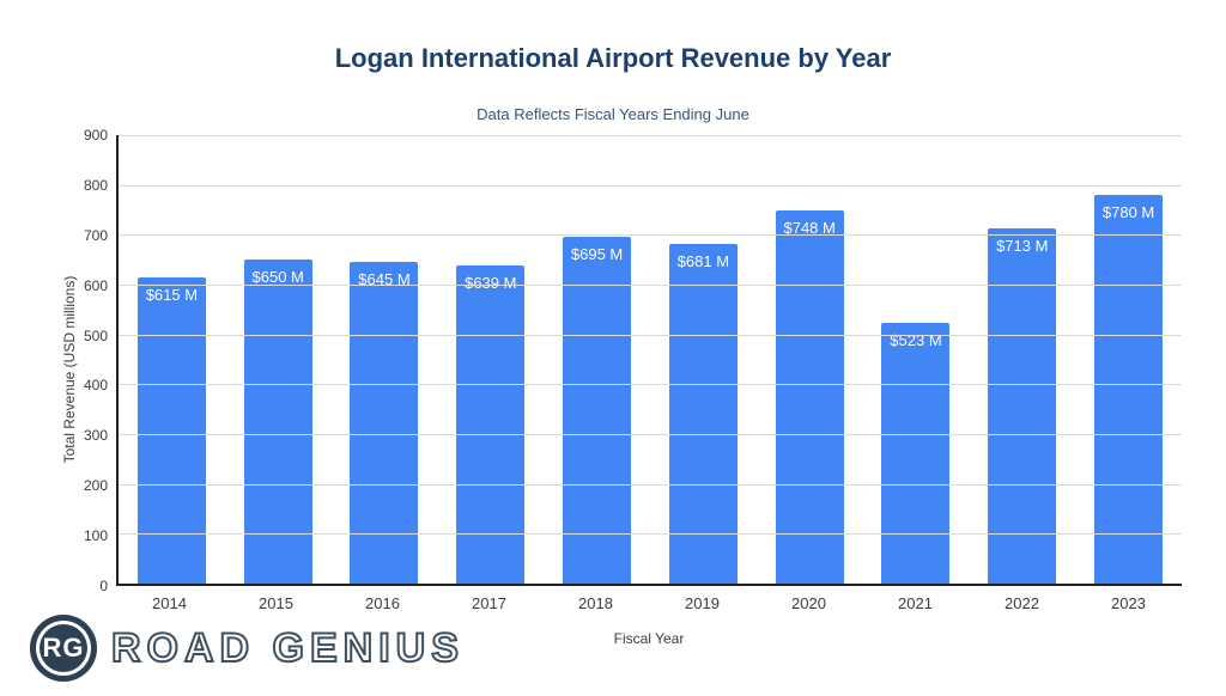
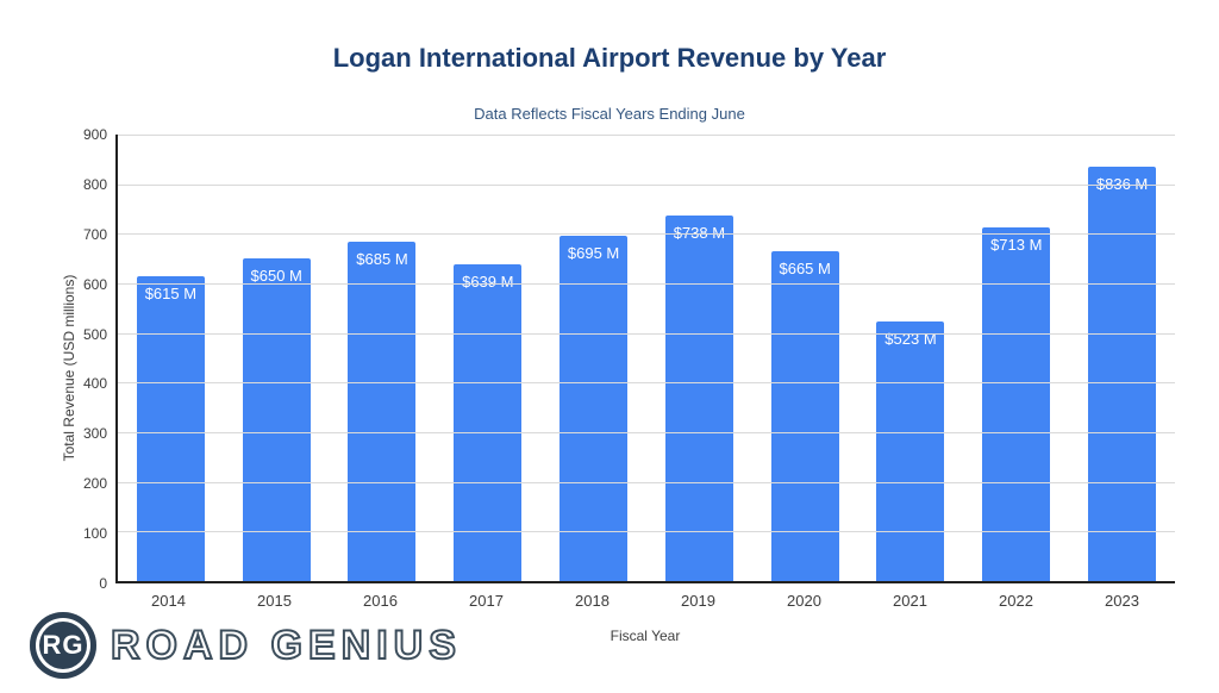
2016: $645 -> $685
2019: $681 -> $738
2020: $748 -> $665
2023: $780 -> $836
